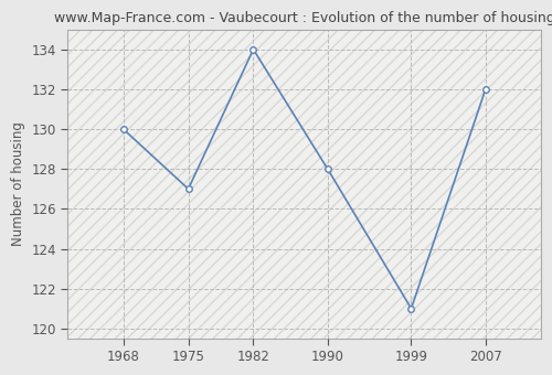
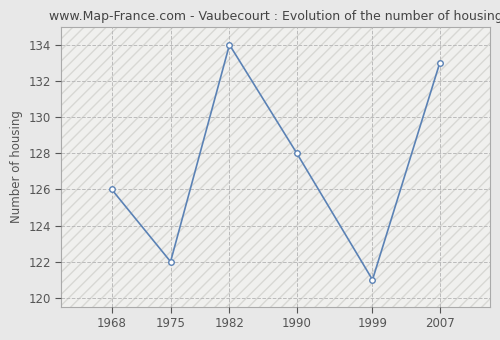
1968: 130 -> 126
1975: 127 -> 122
2007: 132 -> 133
